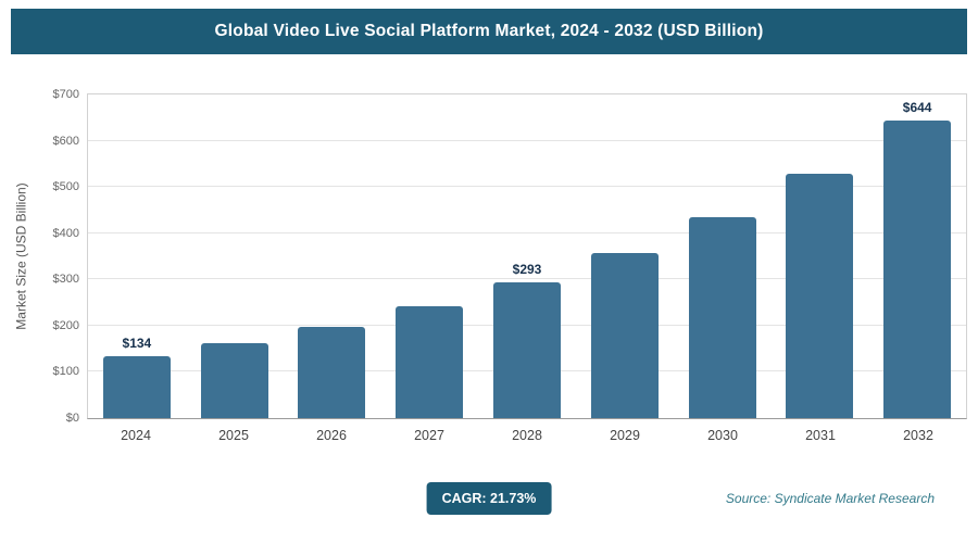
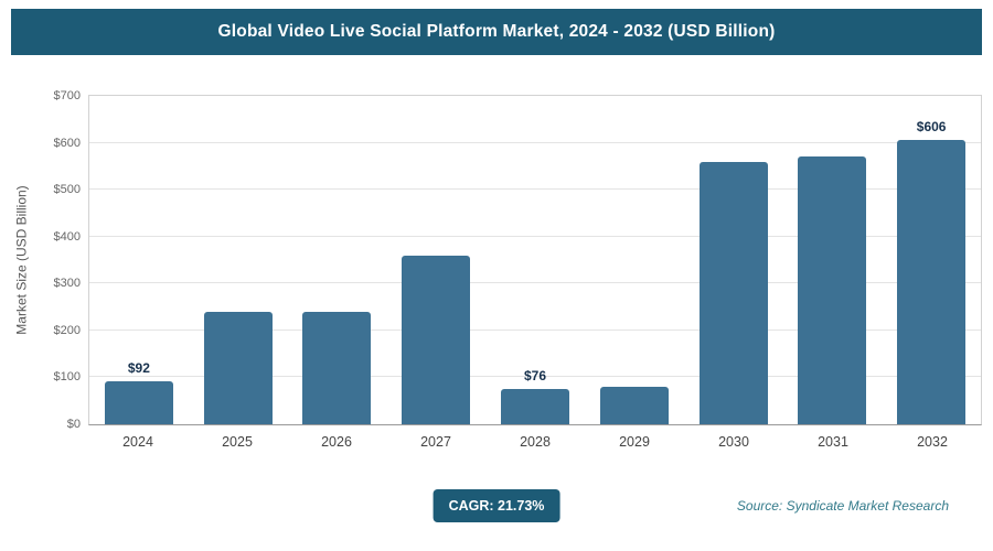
2024: $134 -> $92
2025: $160 -> $240
2026: $200 -> $240
2027: $240 -> $360
2028: $293 -> $76
2029: $360 -> $80
2030: $430 -> $560
2031: $530 -> $570
2032: $644 -> $606
